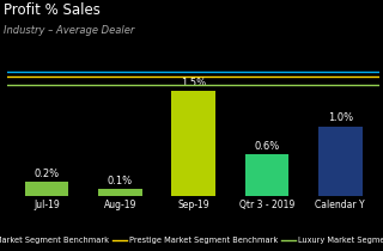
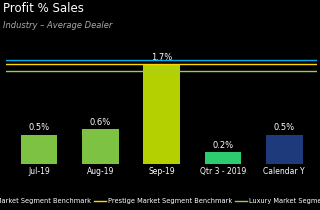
Jul-19: 0.2% -> 0.5%
Aug-19: 0.1% -> 0.6%
Sep-19: 1.5% -> 1.7%
Qtr 3 - 2019: 0.6% -> 0.2%
Calendar Y: 1.0% -> 0.5%
